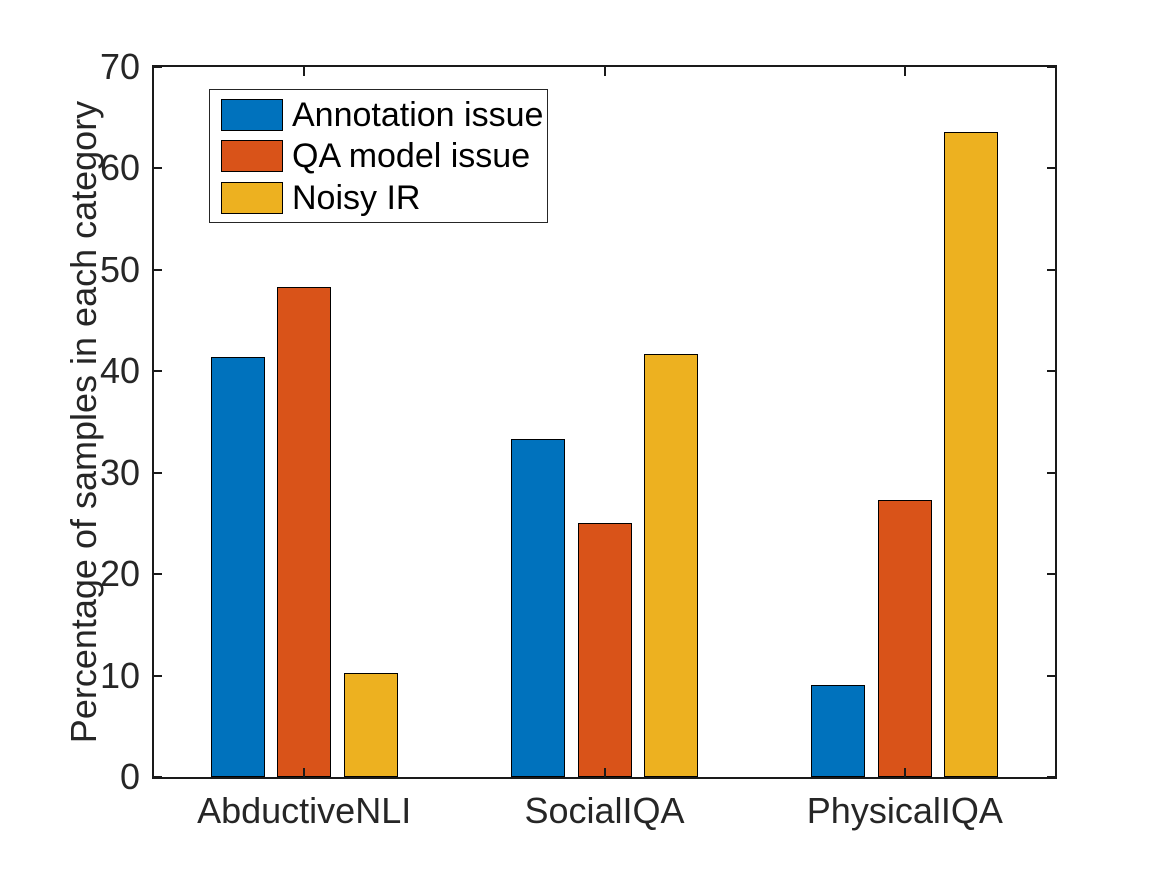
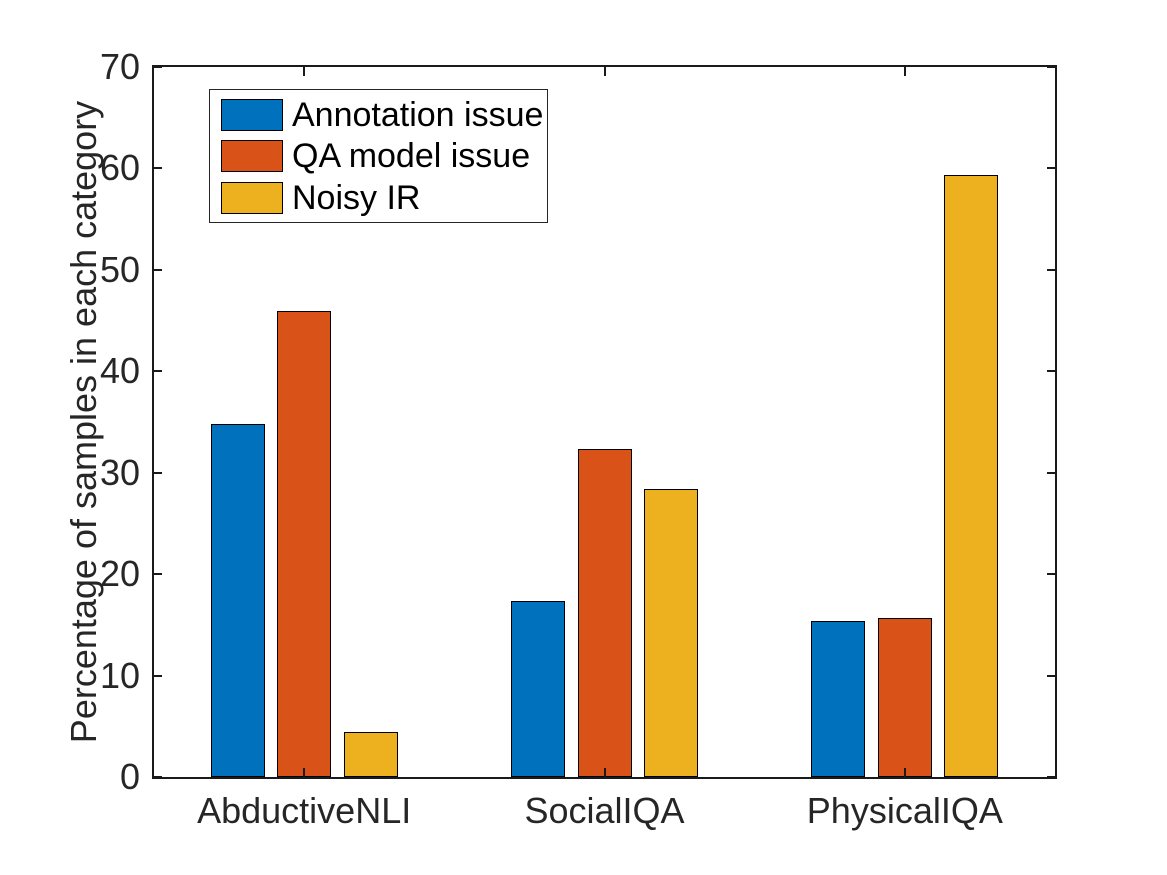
Annotation issue/AbductiveNLI: 41.4 -> 34.8
QA model issue/AbductiveNLI: 48.3 -> 45.9
Noisy IR/AbductiveNLI: 10.3 -> 4.4
Annotation issue/SocialIQA: 33.3 -> 17.4
QA model issue/SocialIQA: 25.0 -> 32.3
Noisy IR/SocialIQA: 41.7 -> 28.4
Annotation issue/PhysicalIQA: 9.1 -> 15.4
QA model issue/PhysicalIQA: 27.3 -> 15.7
Noisy IR/PhysicalIQA: 63.6 -> 59.4
